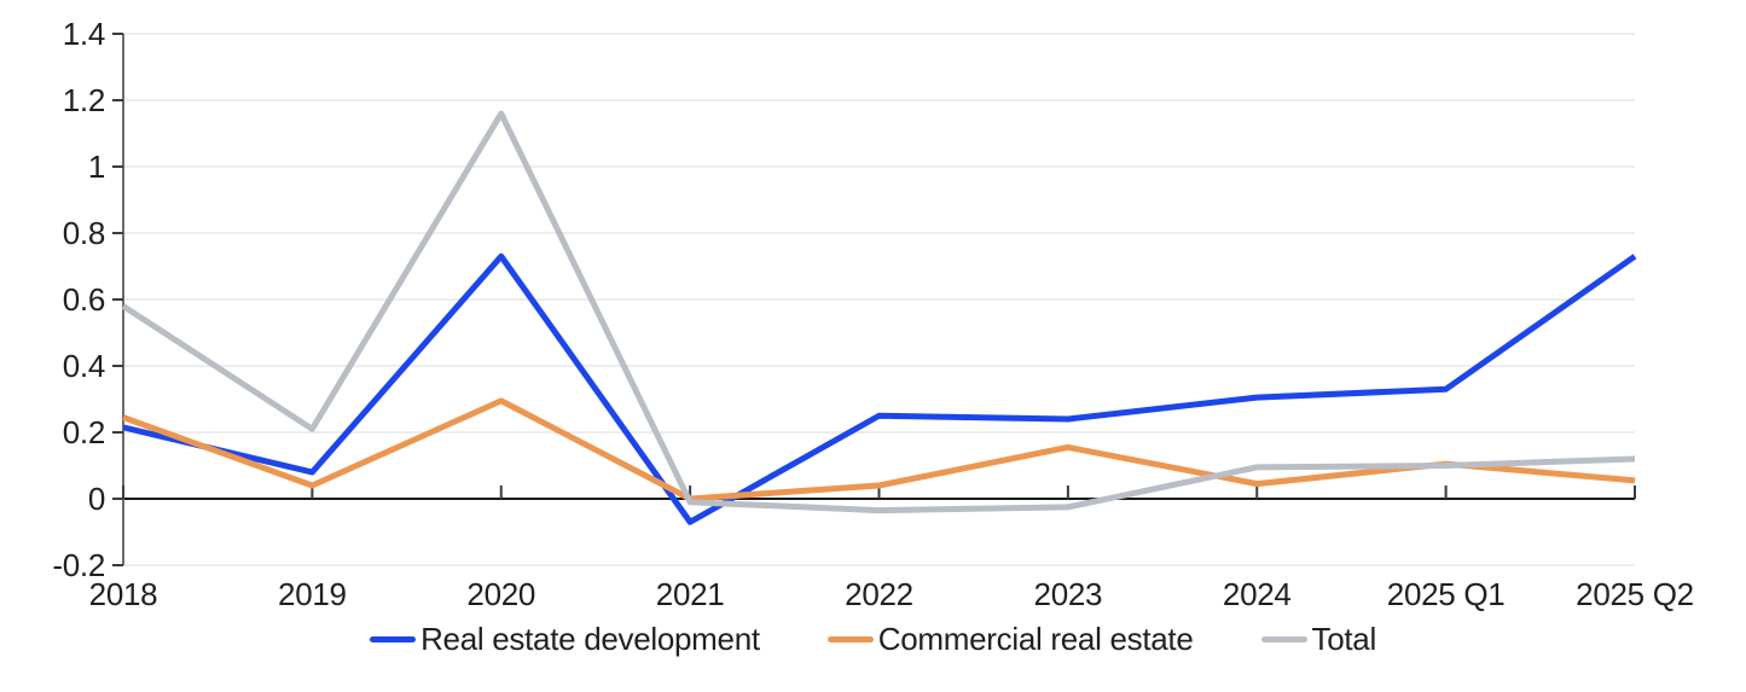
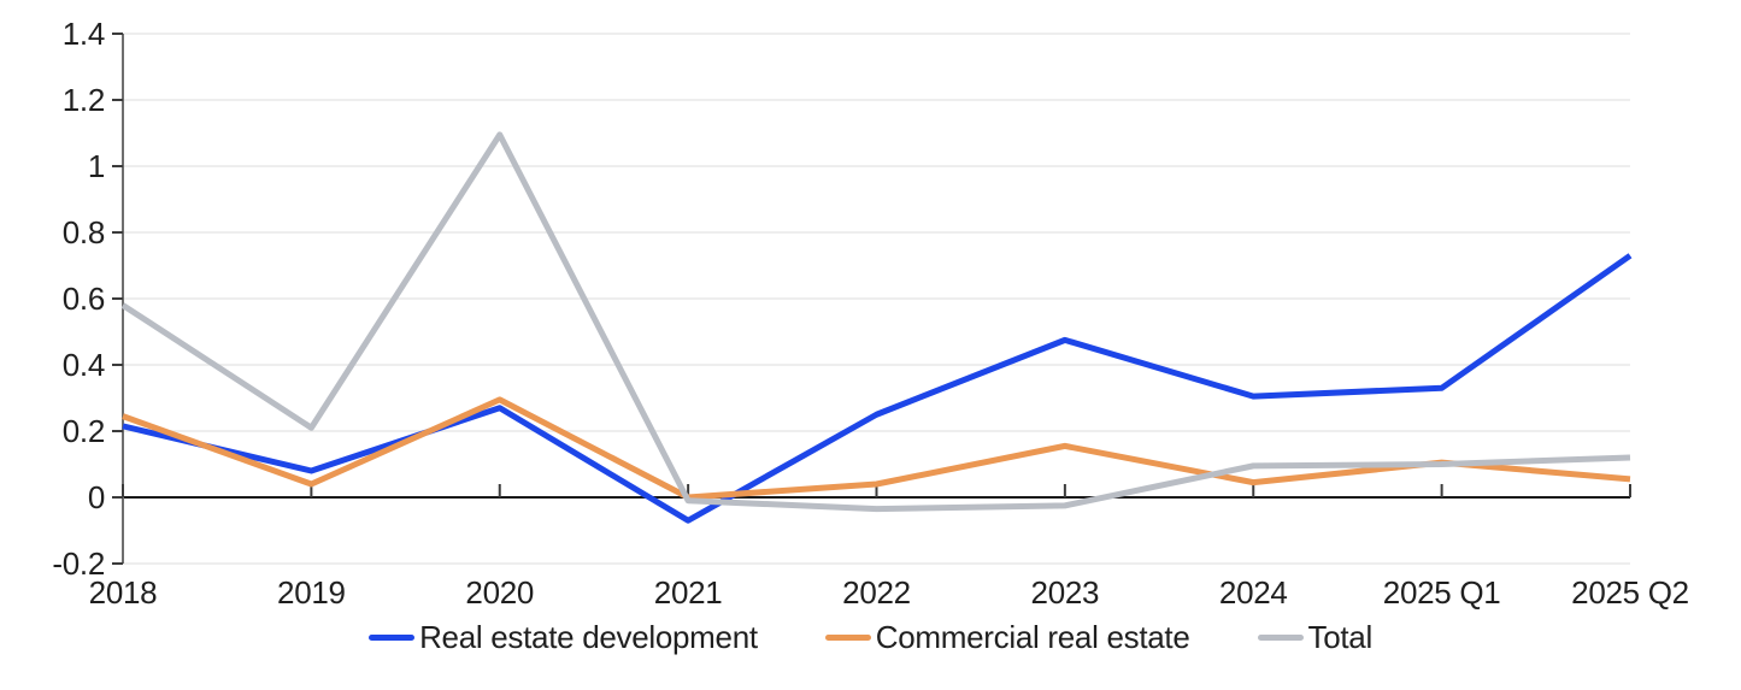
Real estate development/2020: 0.73 -> 0.27
Total/2020: 1.16 -> 1.09
Real estate development/2023: 0.24 -> 0.47
